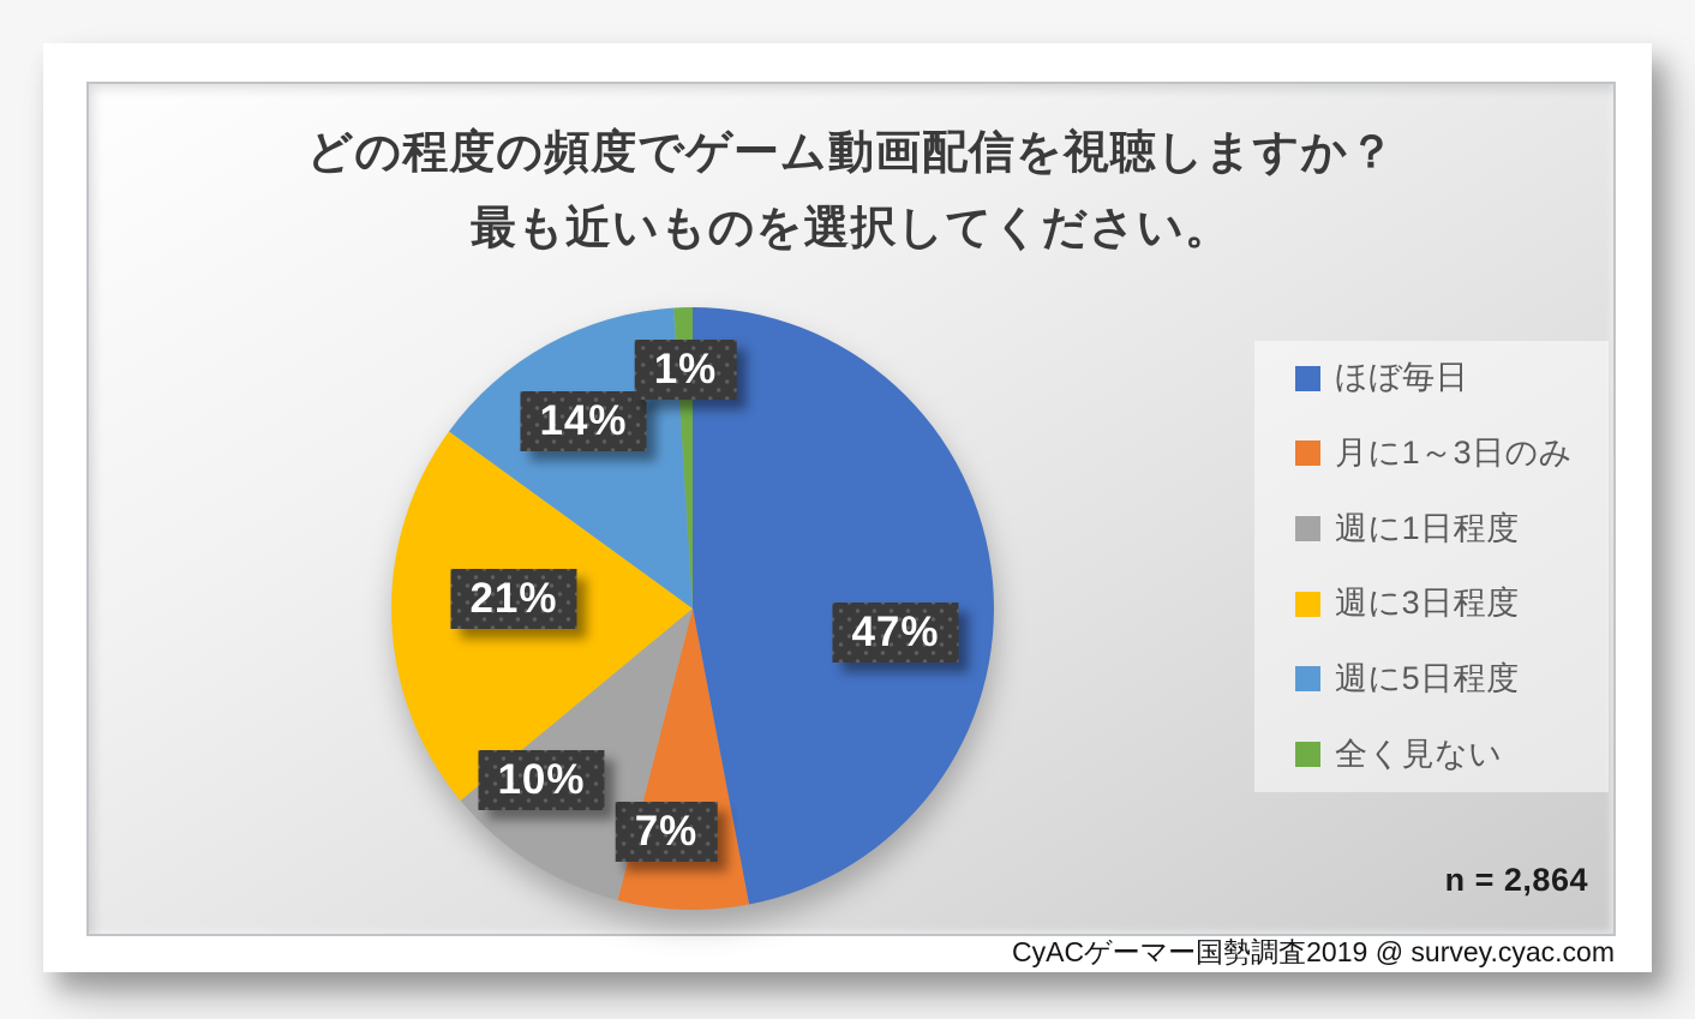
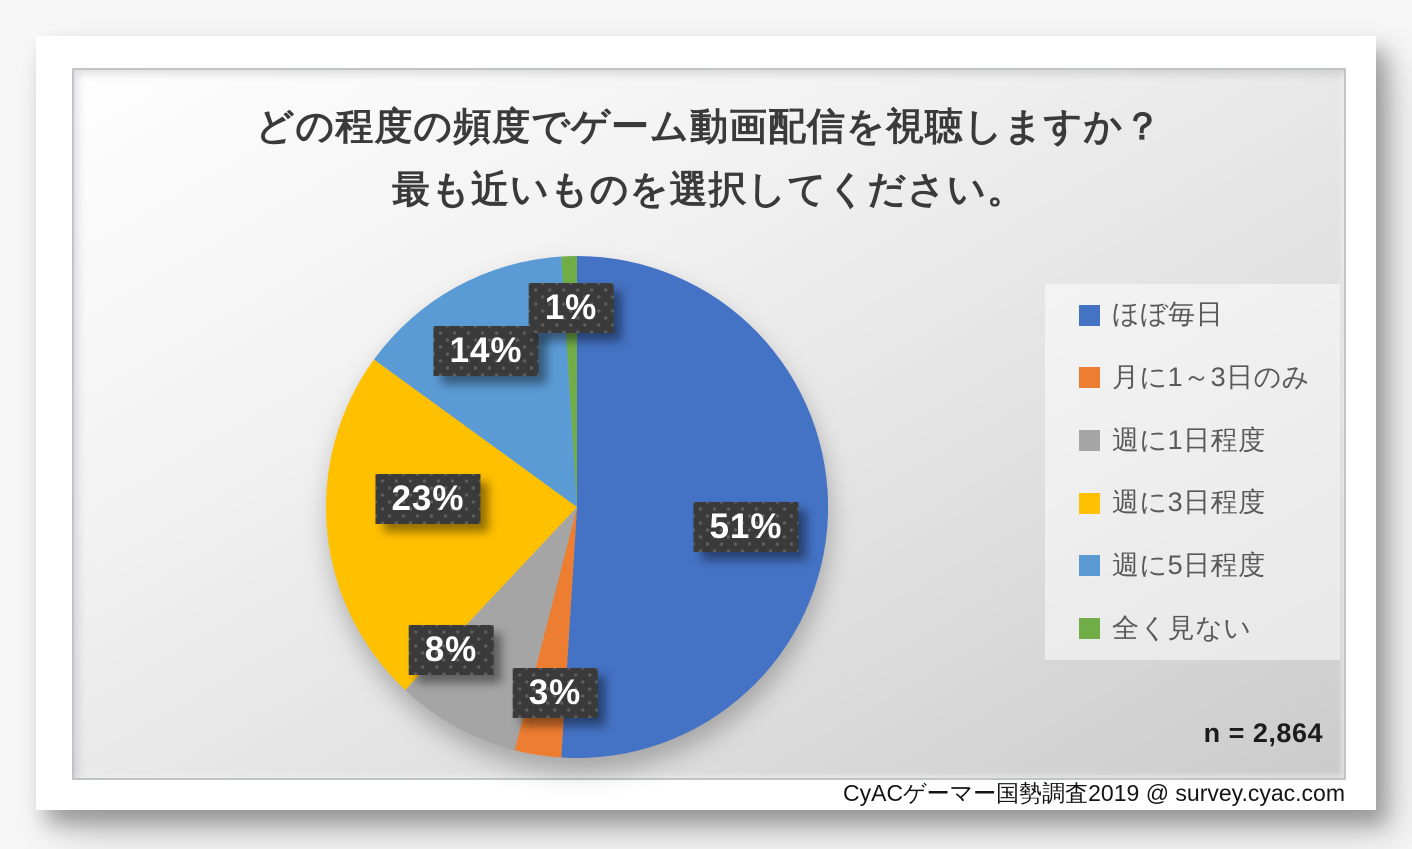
ほぼ毎日: 47% -> 51%
月に1～3日のみ: 7% -> 3%
週に1日程度: 10% -> 8%
週に3日程度: 21% -> 23%
